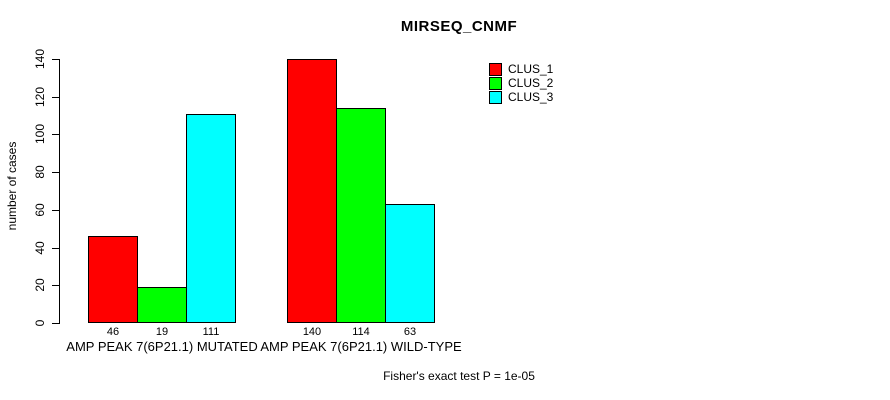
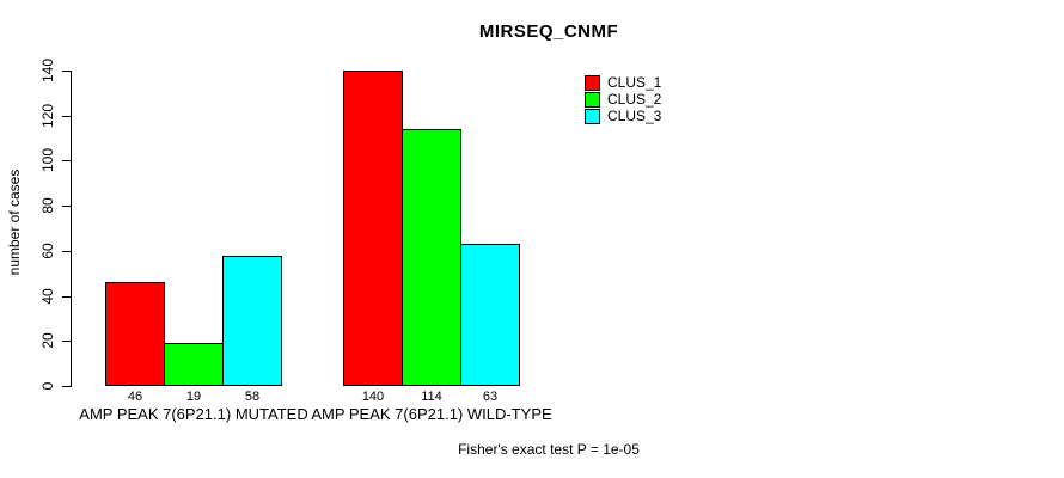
CLUS_3/AMP PEAK 7(6P21.1) MUTATED: 111 -> 58
